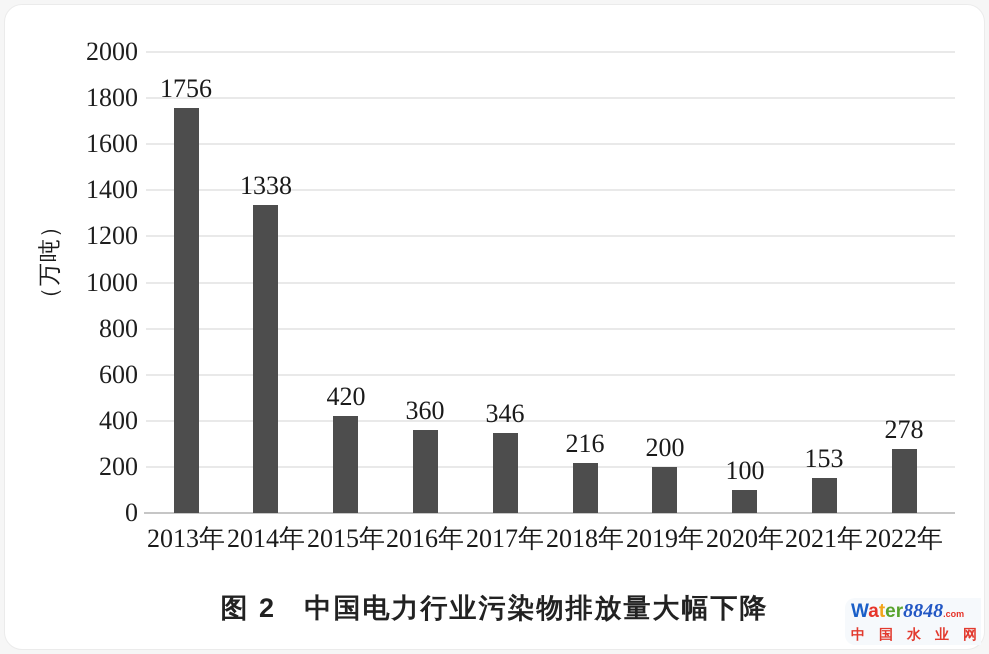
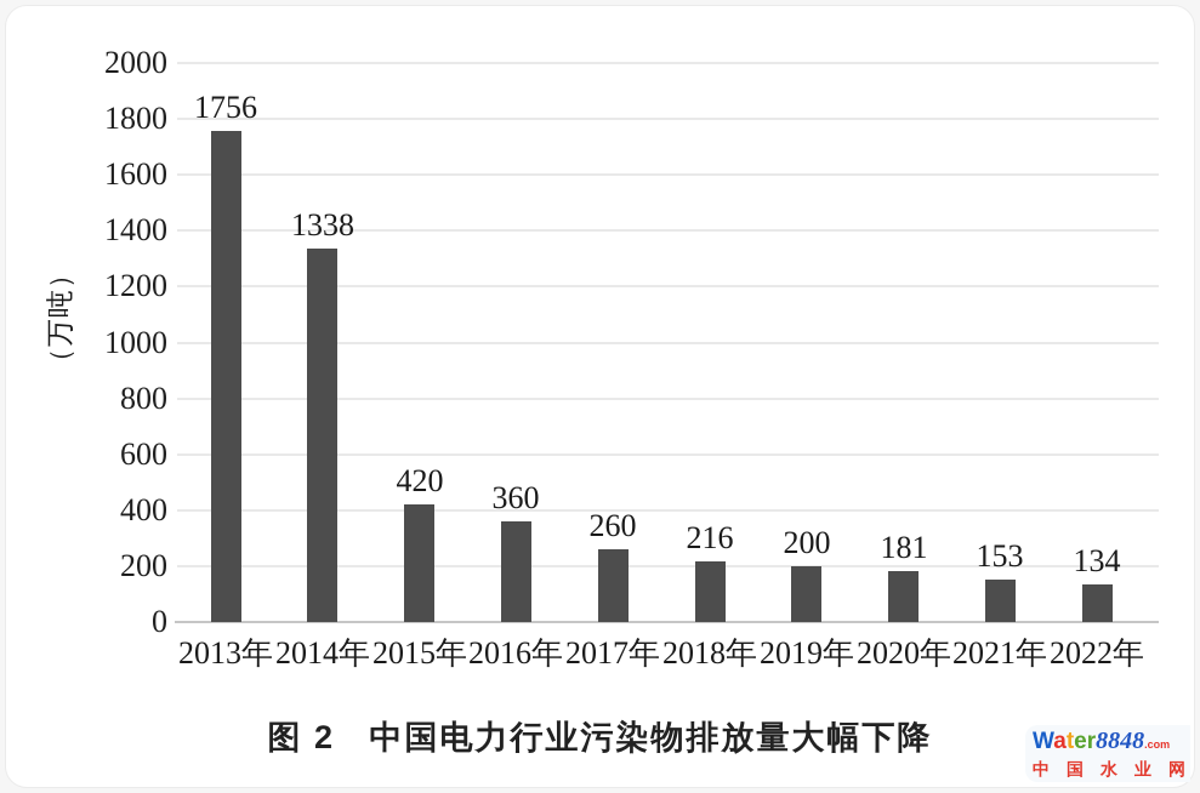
2017年: 346 -> 260
2020年: 100 -> 181
2022年: 278 -> 134
